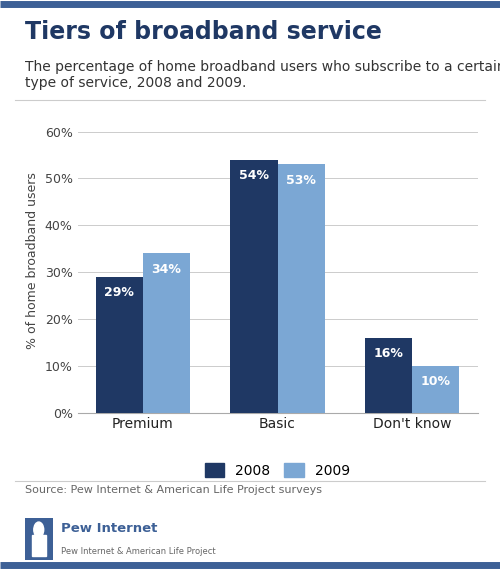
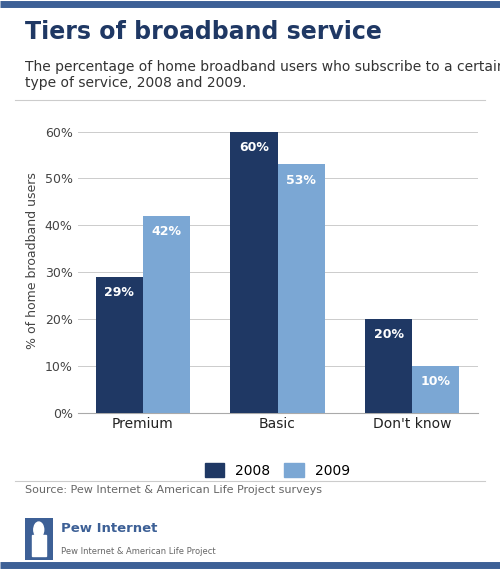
2009/Premium: 34% -> 42%
2008/Basic: 54% -> 60%
2008/Don't know: 16% -> 20%
